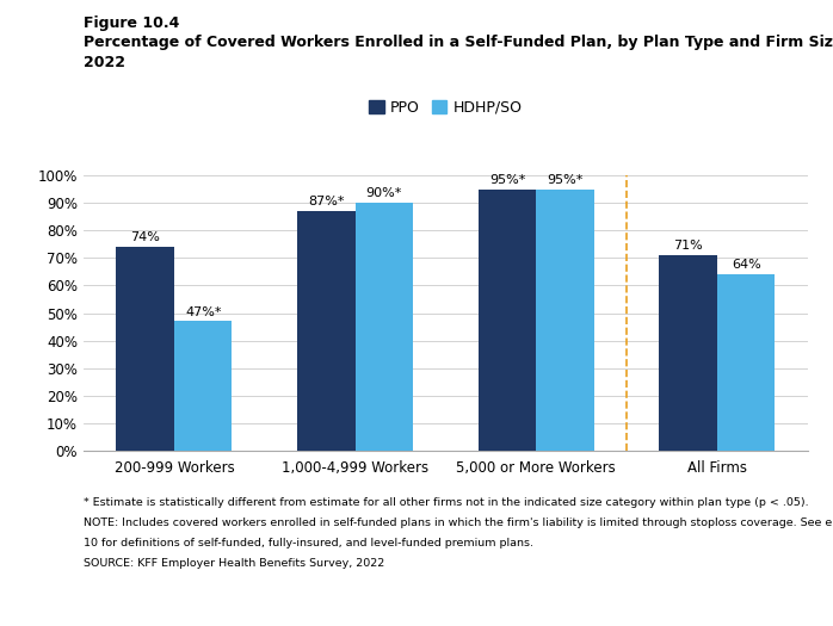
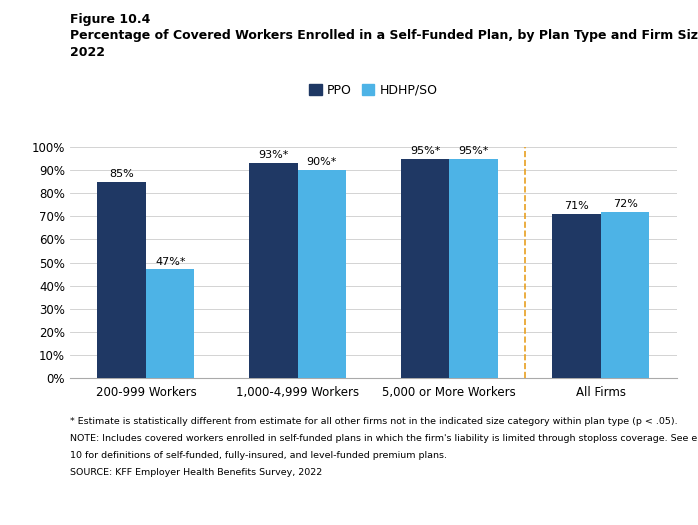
PPO/200-999 Workers: 74% -> 85%
PPO/1,000-4,999 Workers: 87%* -> 93%*
HDHP/SO/All Firms: 64% -> 72%
